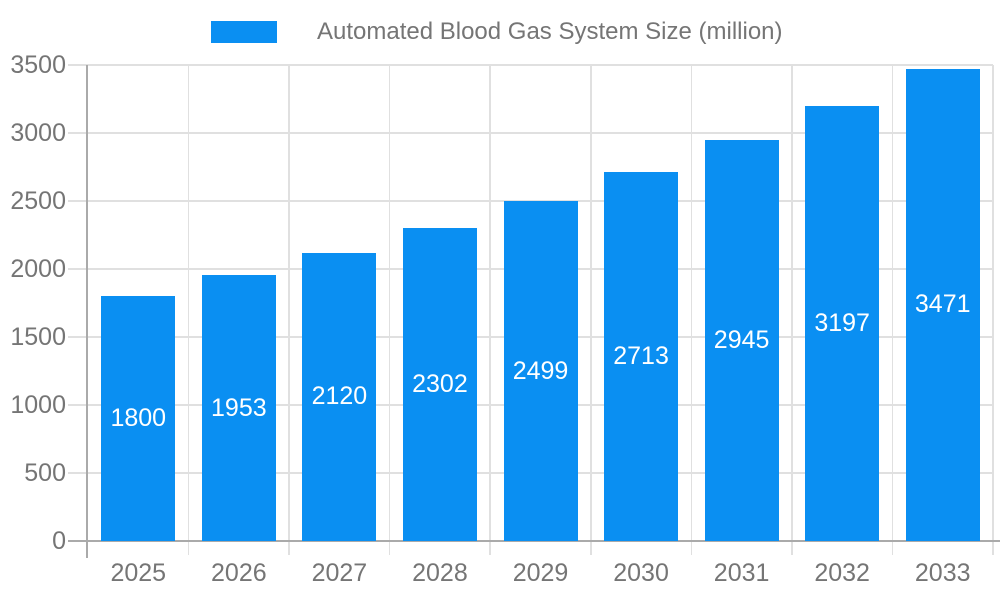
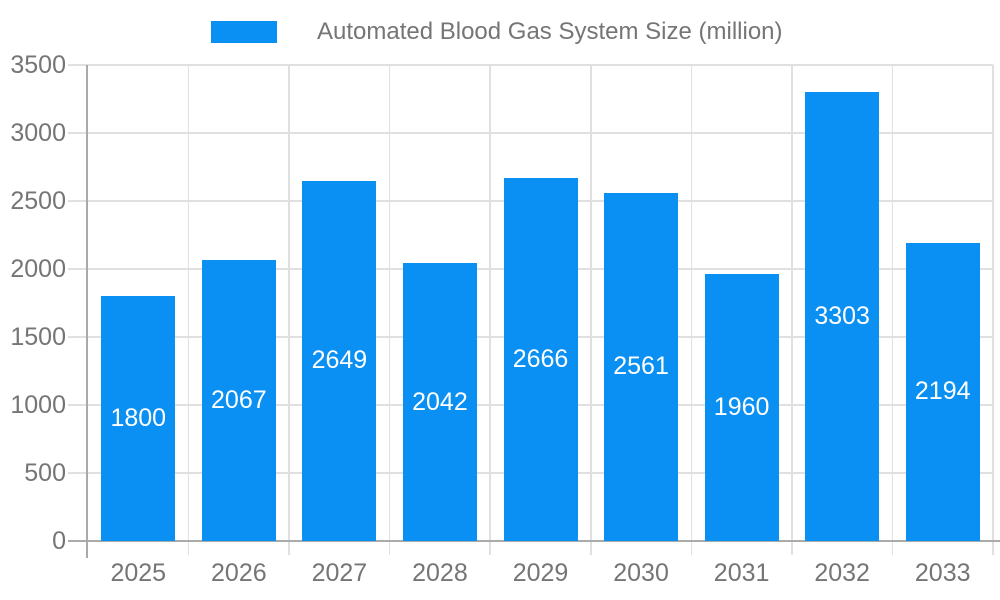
2026: 1953 -> 2067
2027: 2120 -> 2649
2028: 2302 -> 2042
2029: 2499 -> 2666
2030: 2713 -> 2561
2031: 2945 -> 1960
2032: 3197 -> 3303
2033: 3471 -> 2194
